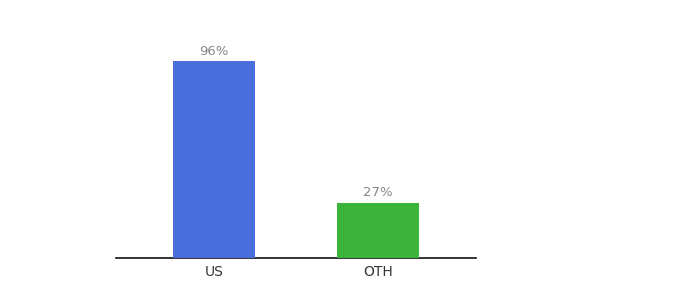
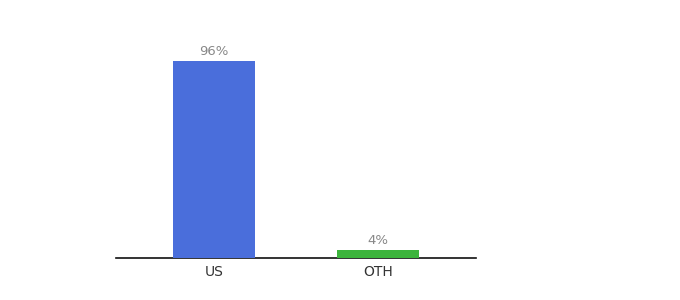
OTH: 27% -> 4%
